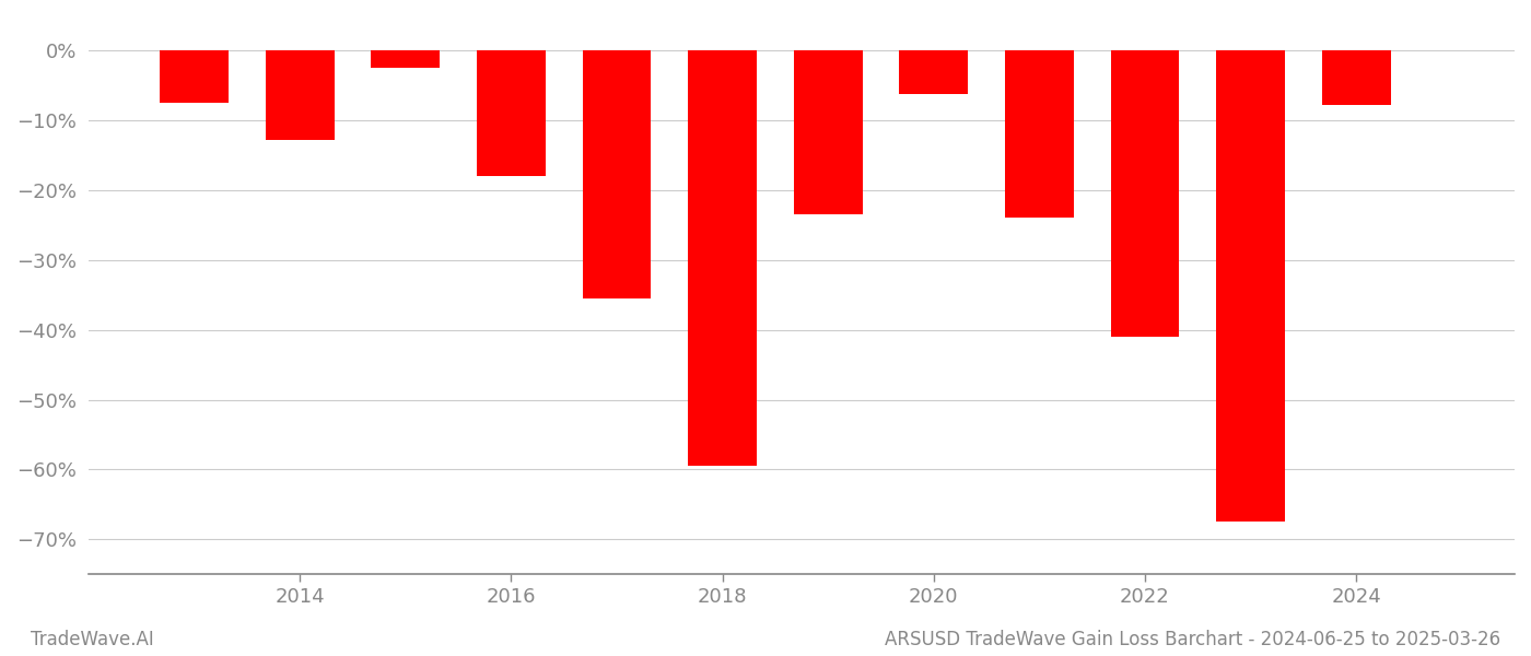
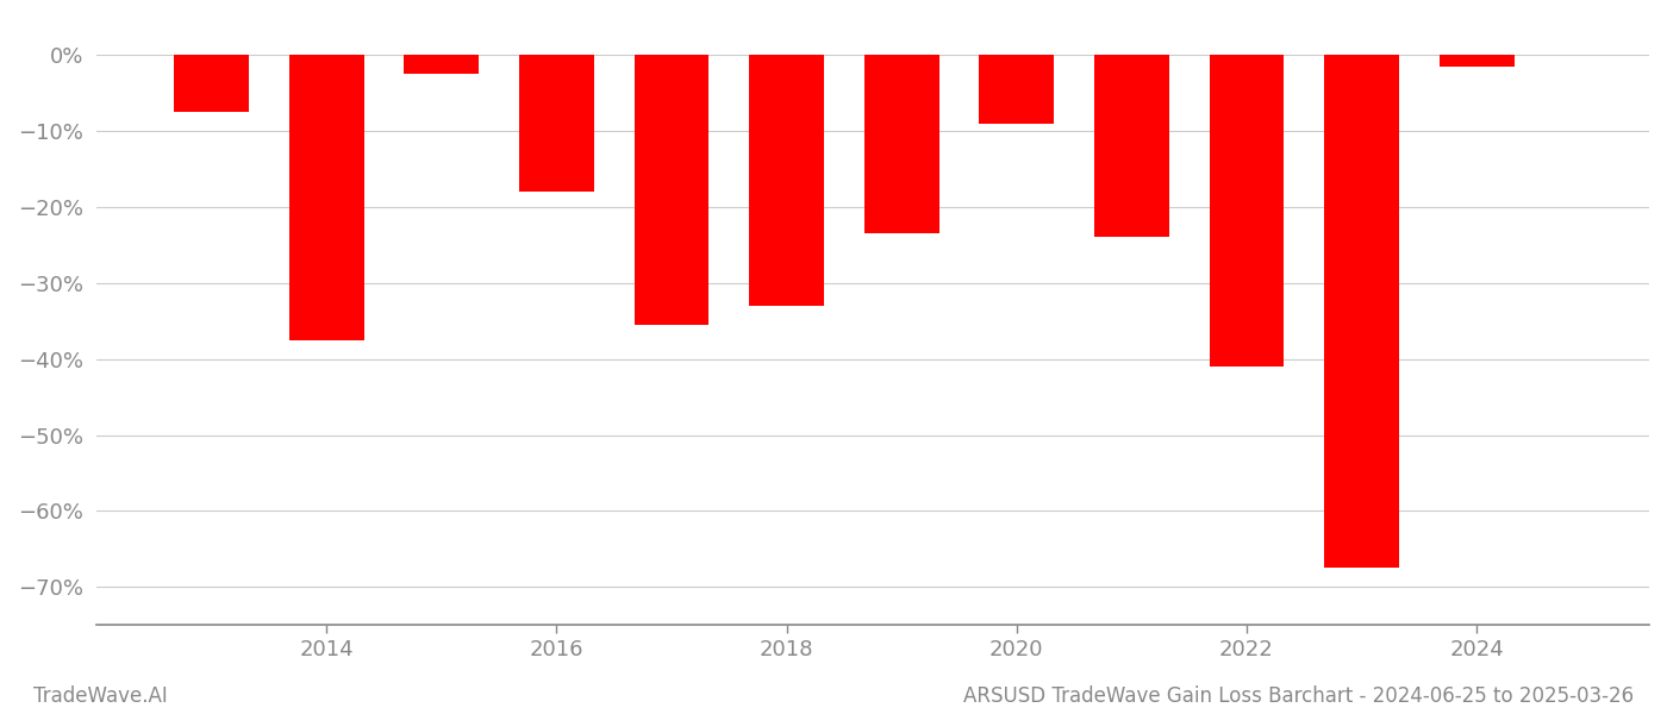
2014: -12.8% -> -37.5%
2018: -59.4% -> -33.0%
2020: -6.2% -> -9.0%
2024: -7.8% -> -1.5%
